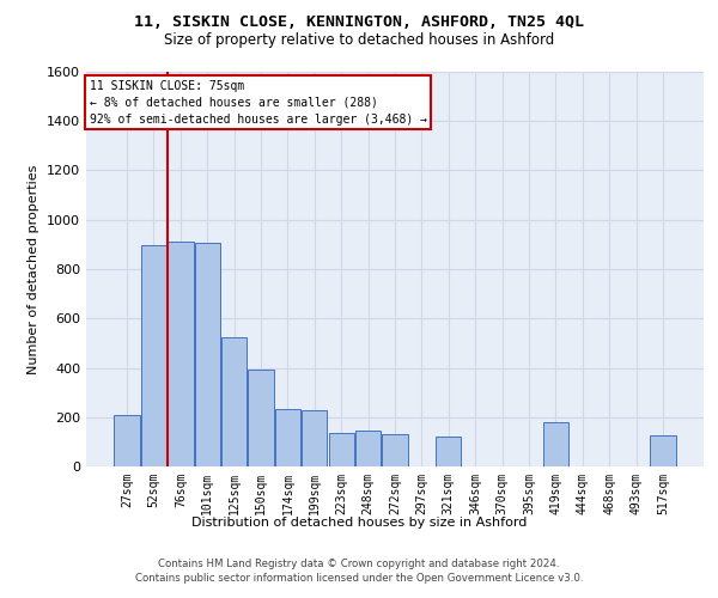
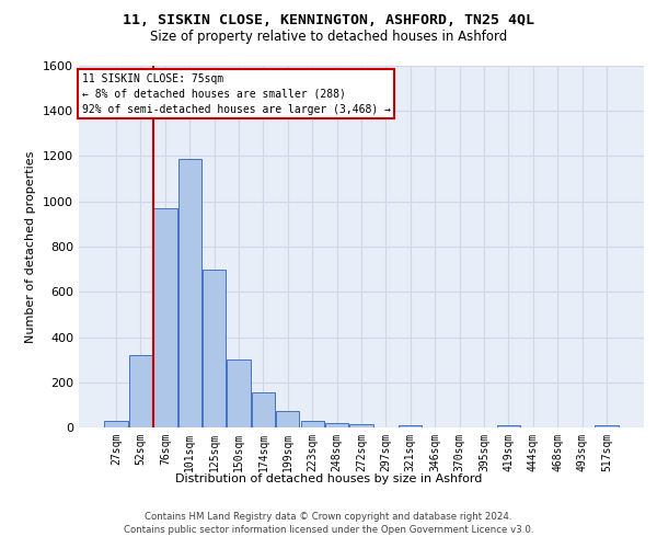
27sqm: 210 -> 30
52sqm: 895 -> 320
76sqm: 910 -> 970
101sqm: 905 -> 1190
125sqm: 525 -> 700
150sqm: 395 -> 300
174sqm: 235 -> 155
199sqm: 230 -> 75
223sqm: 135 -> 30
248sqm: 145 -> 20
272sqm: 130 -> 15
321sqm: 120 -> 12
419sqm: 180 -> 12
517sqm: 125 -> 12
